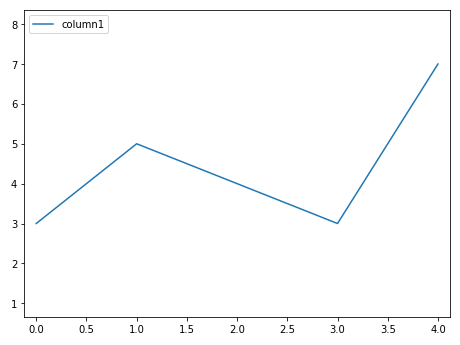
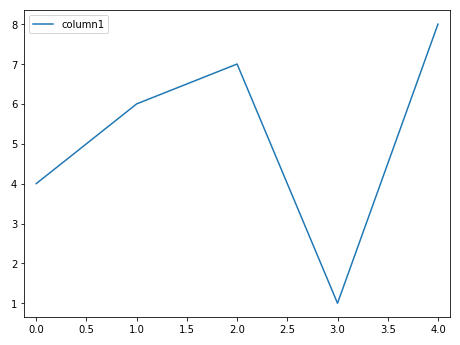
0.0: 3 -> 4
1.0: 5 -> 6
2.0: 4 -> 7
3.0: 3 -> 1
4.0: 7 -> 8
